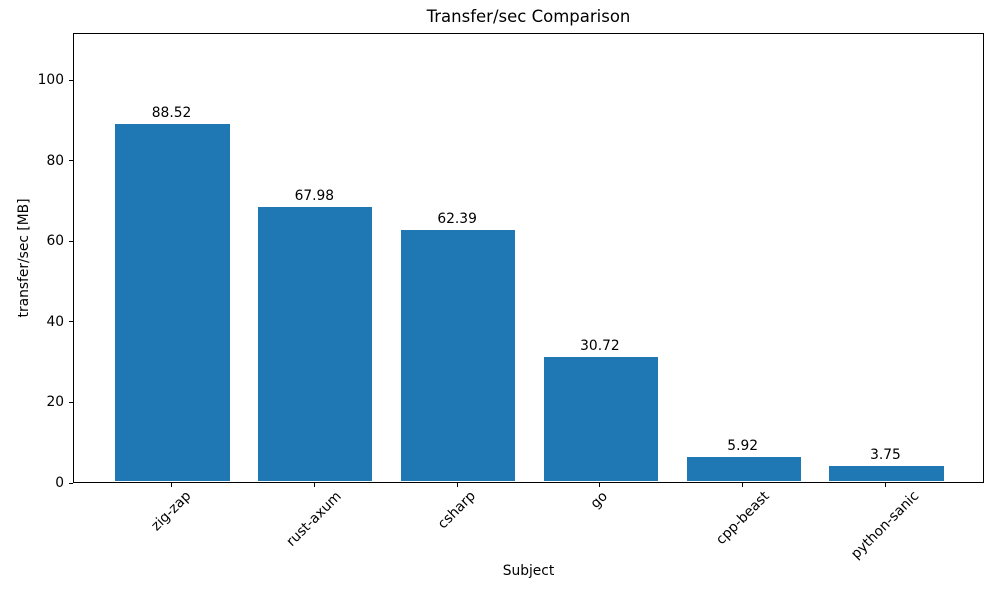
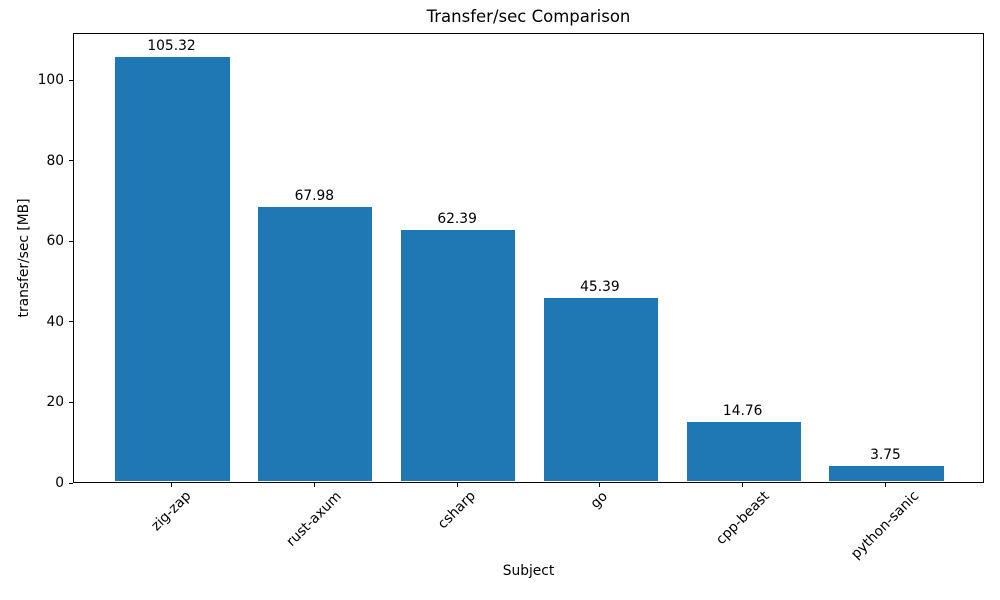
zig-zap: 88.52 -> 105.32
go: 30.72 -> 45.39
cpp-beast: 5.92 -> 14.76
